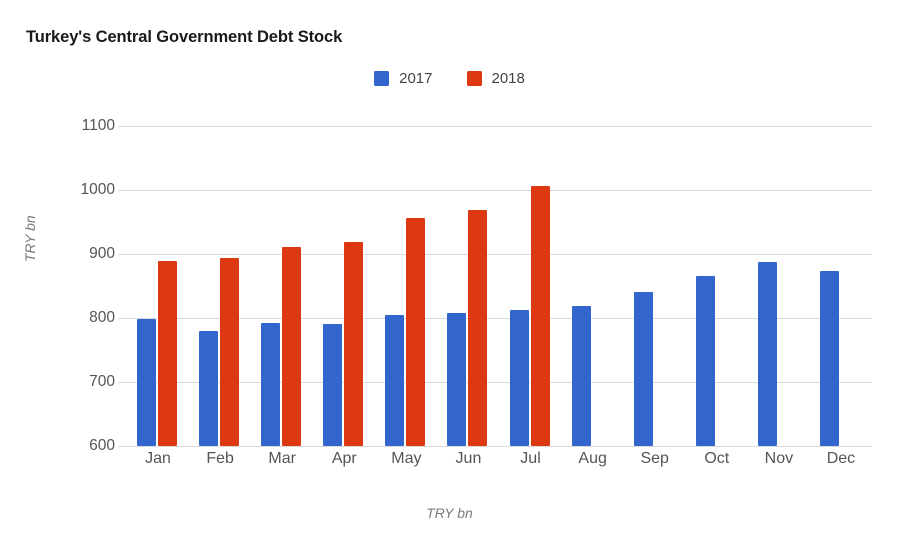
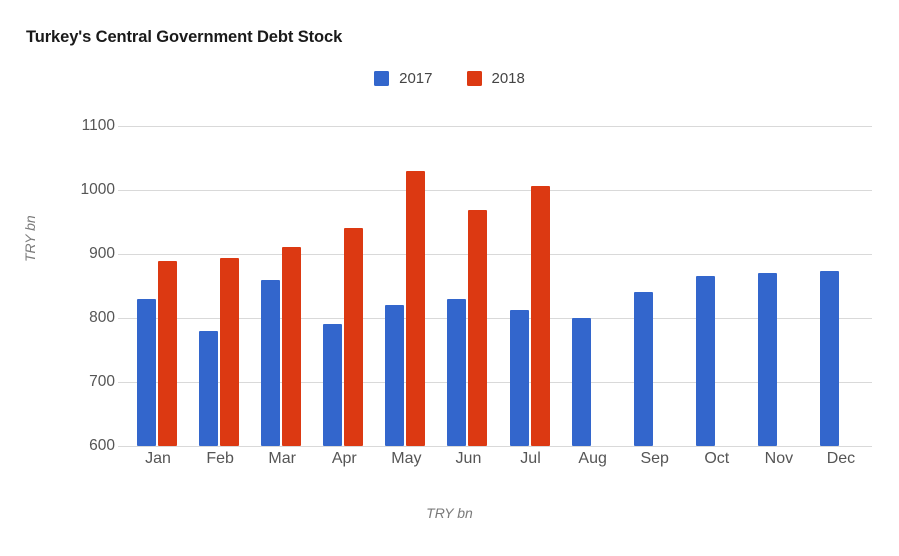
2017/Jan: 800 -> 830
2017/Mar: 790 -> 860
2018/Apr: 920 -> 940
2017/May: 800 -> 820
2018/May: 960 -> 1030
2017/Jun: 810 -> 830
2017/Aug: 820 -> 800
2017/Nov: 890 -> 870
